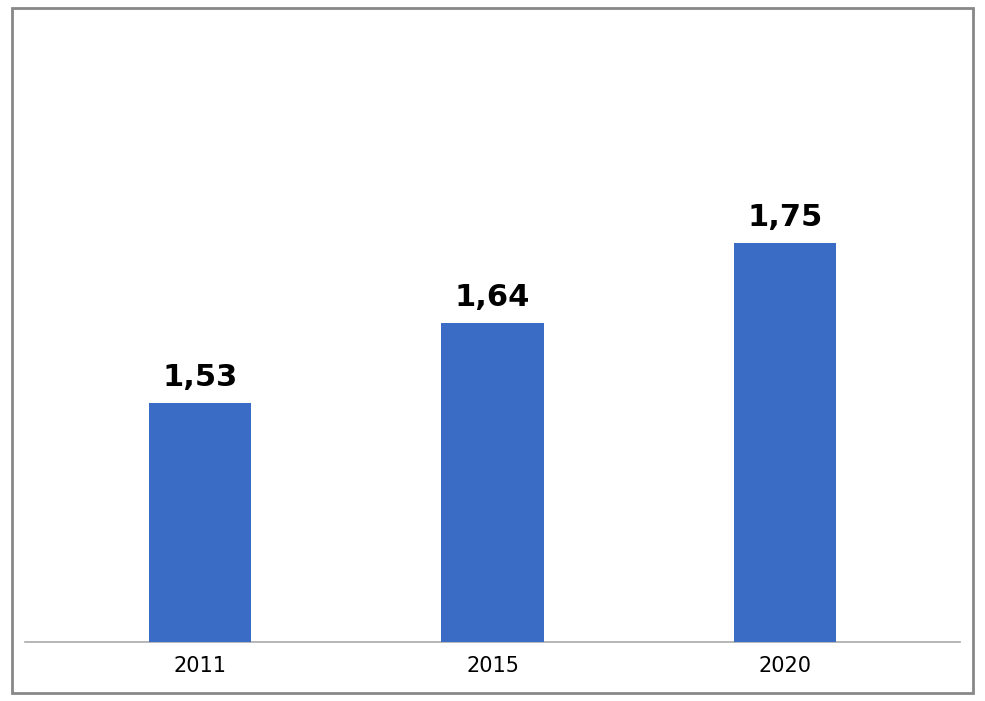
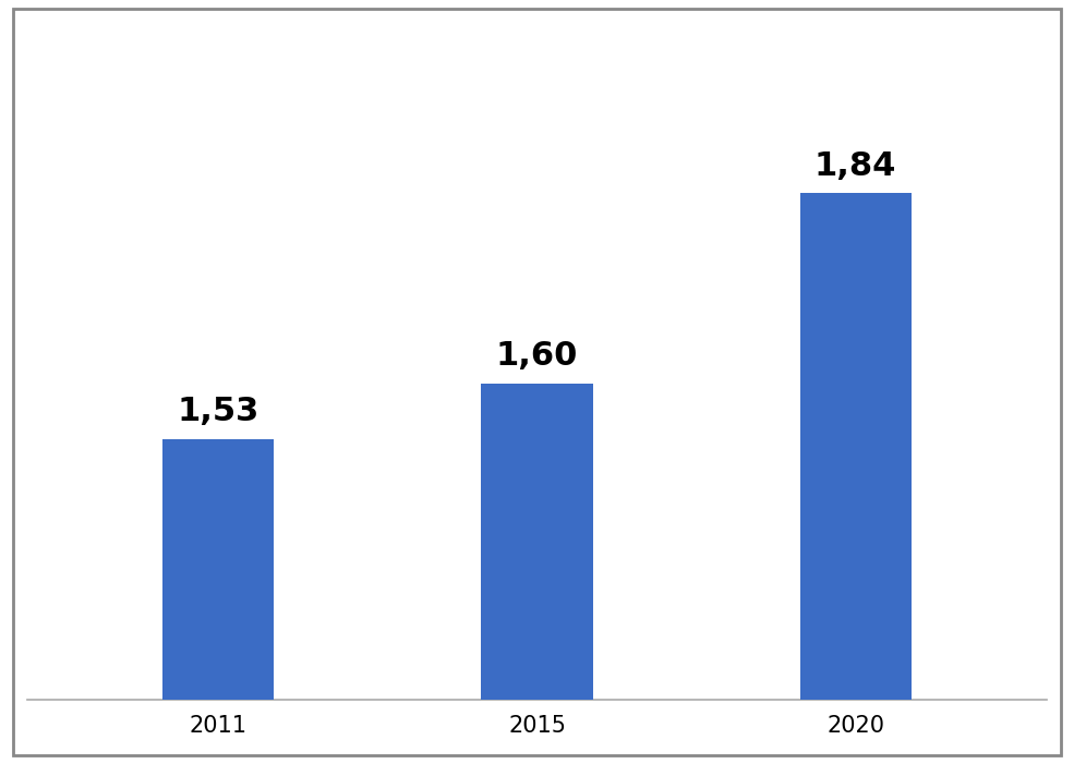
2015: 1,64 -> 1,60
2020: 1,75 -> 1,84
